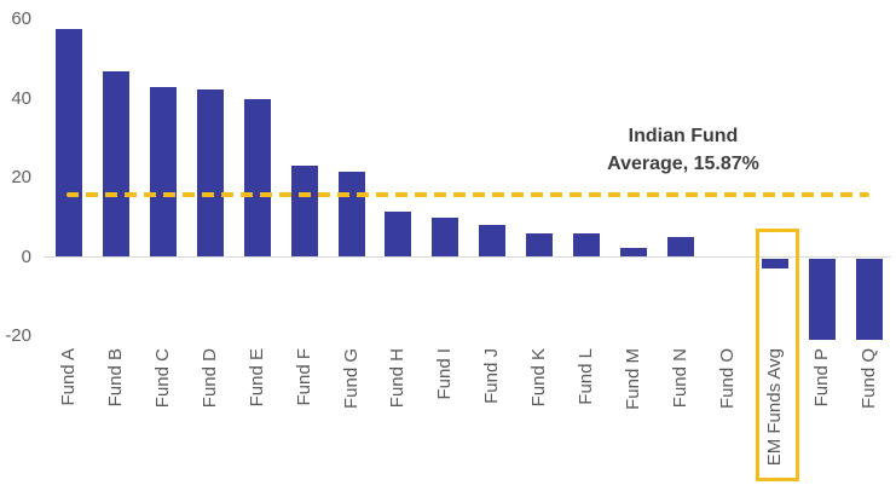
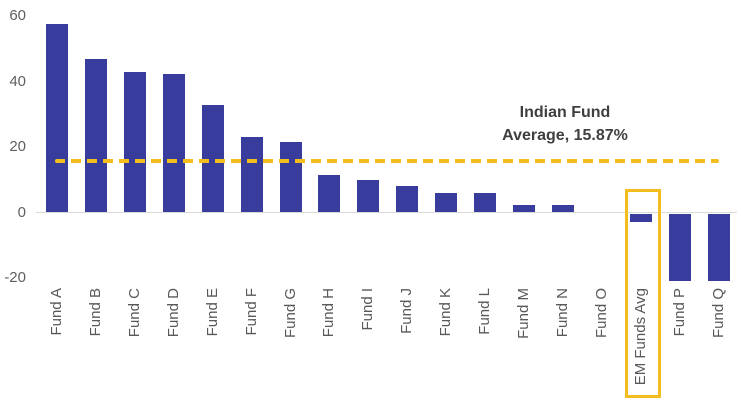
Fund E: 40 -> 33
Fund N: 5 -> 2
